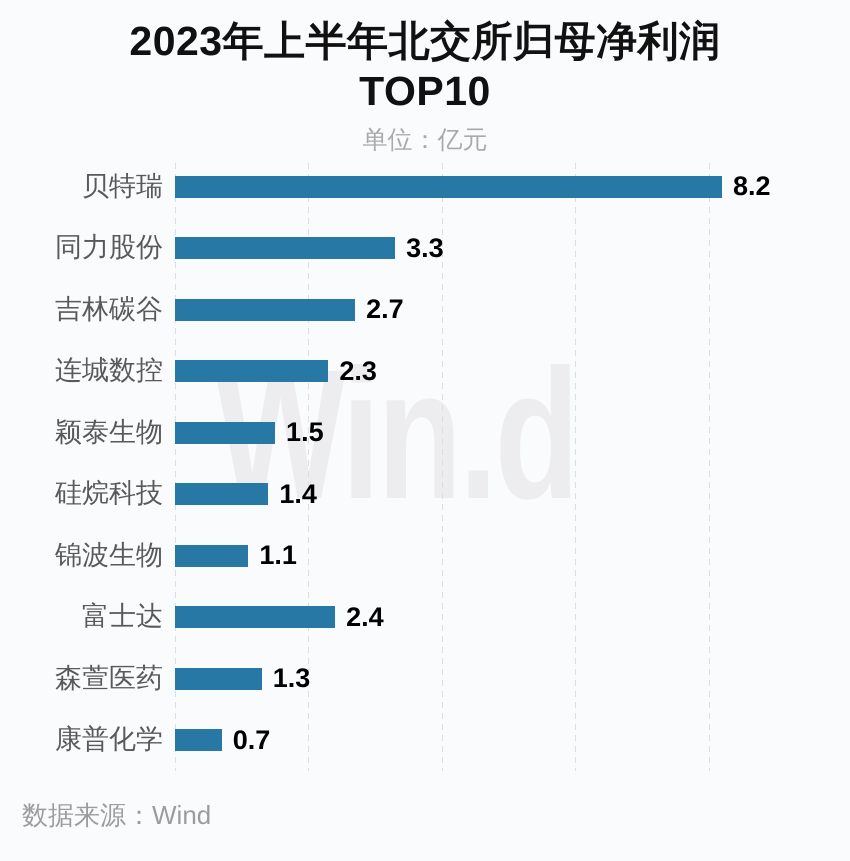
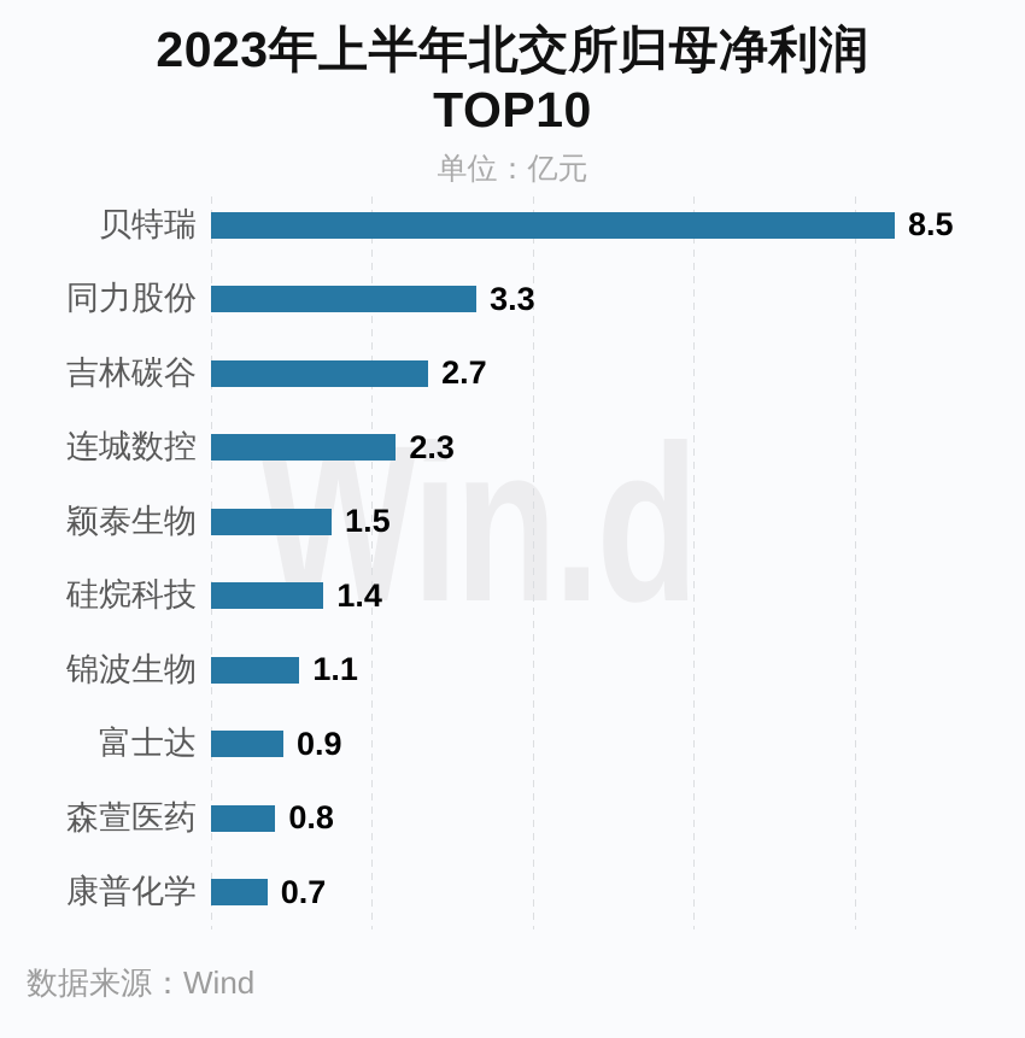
贝特瑞: 8.2 -> 8.5
富士达: 2.4 -> 0.9
森萱医药: 1.3 -> 0.8
